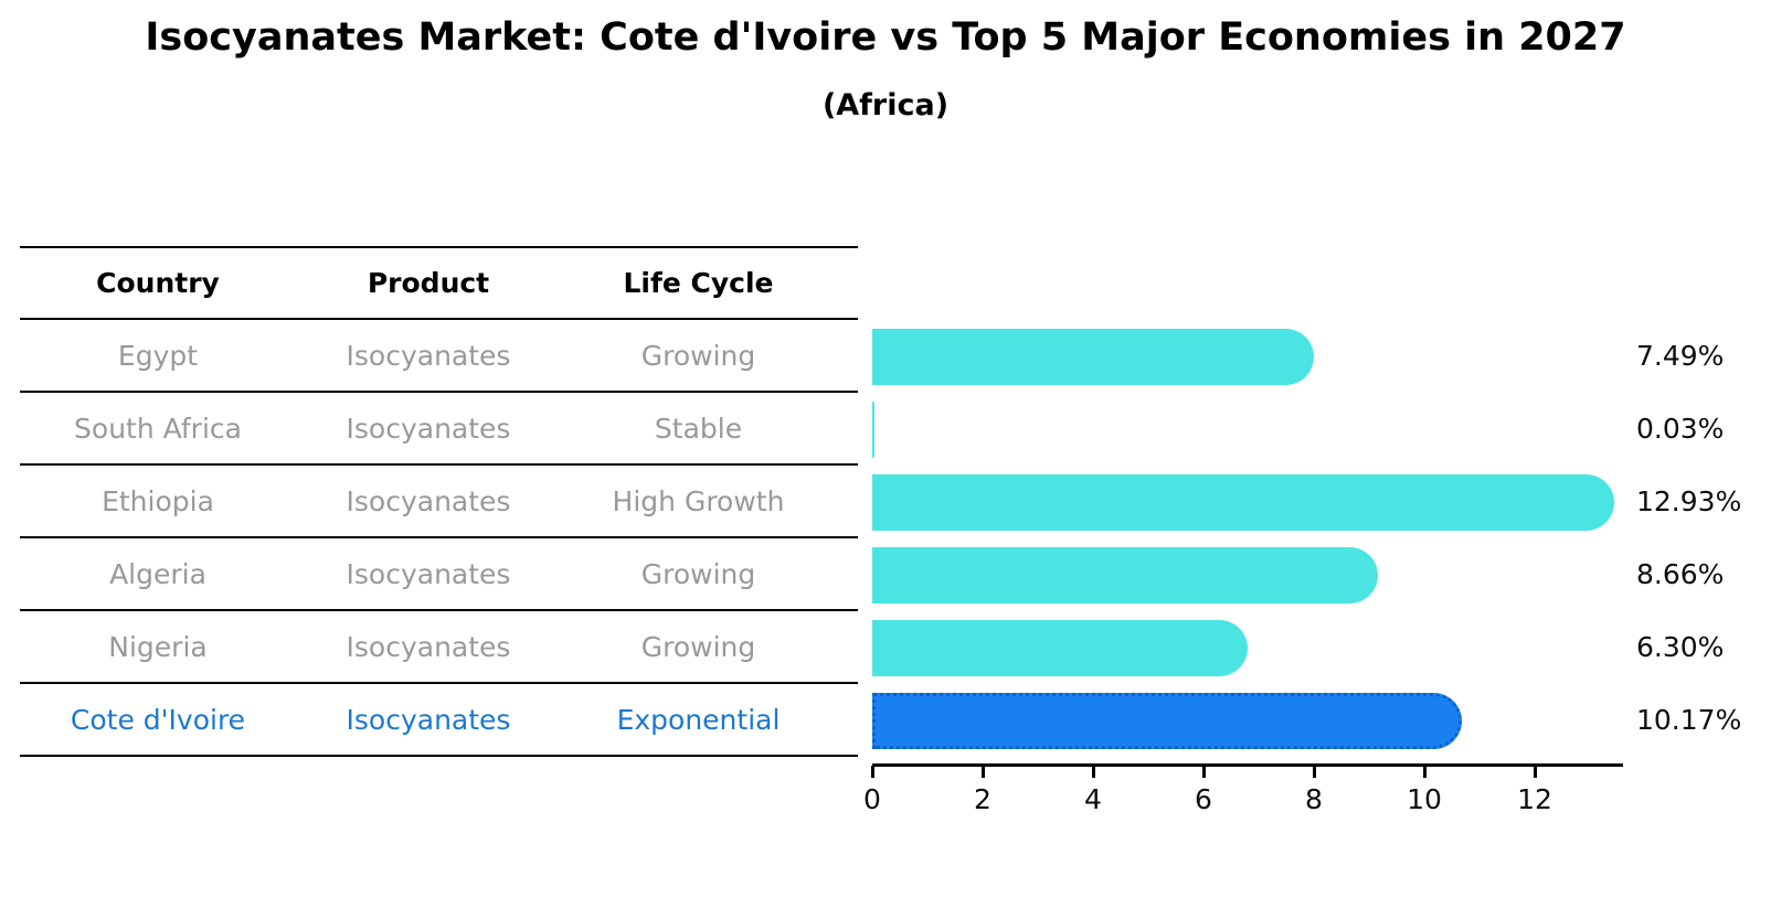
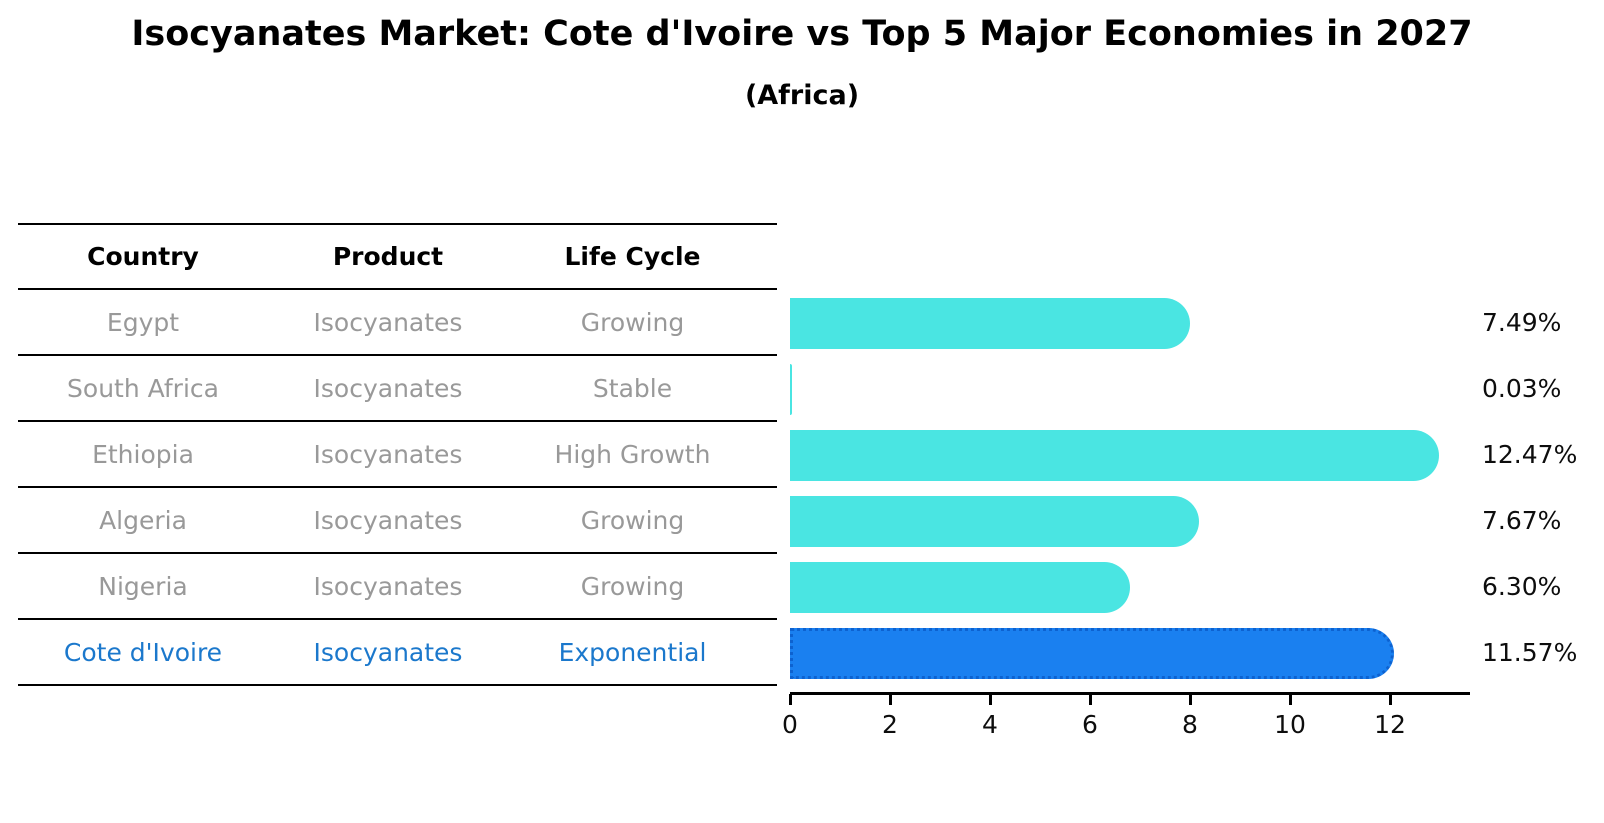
Ethiopia: 12.93% -> 12.47%
Algeria: 8.66% -> 7.67%
Cote d'Ivoire: 10.17% -> 11.57%
